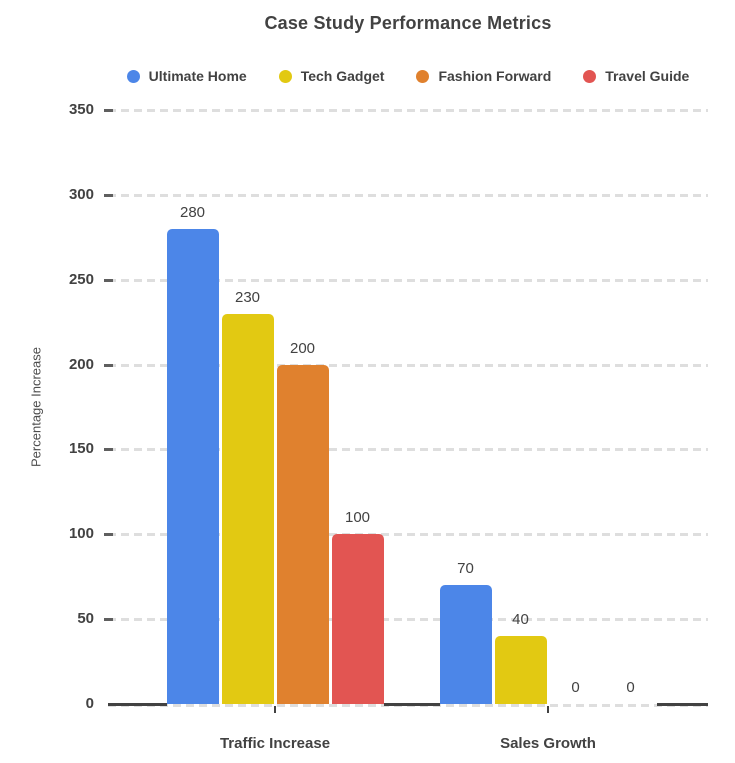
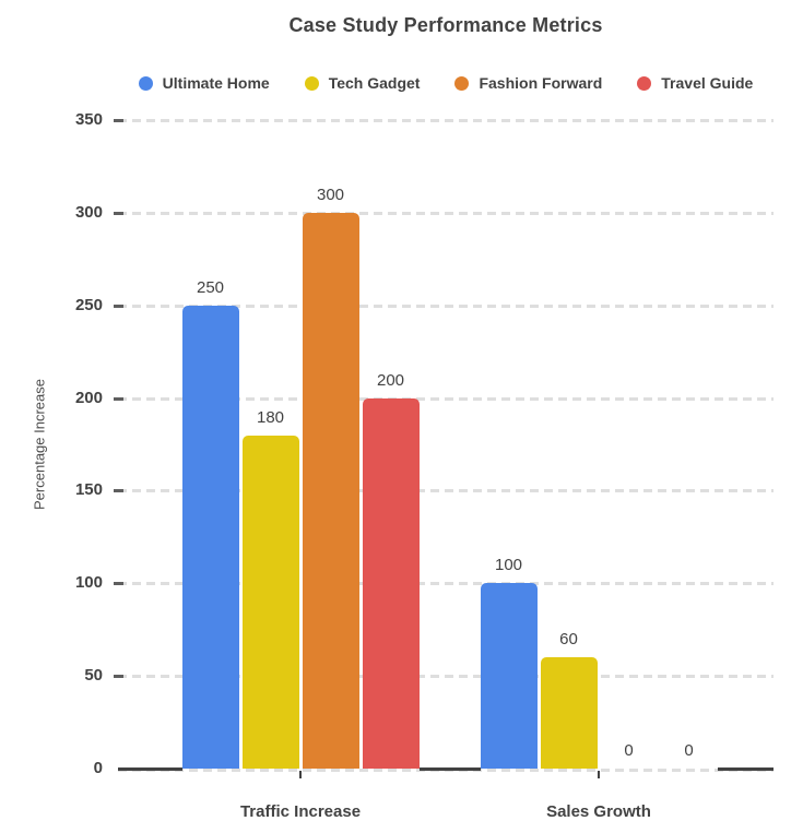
Ultimate Home/Traffic Increase: 280 -> 250
Tech Gadget/Traffic Increase: 230 -> 180
Fashion Forward/Traffic Increase: 200 -> 300
Travel Guide/Traffic Increase: 100 -> 200
Ultimate Home/Sales Growth: 70 -> 100
Tech Gadget/Sales Growth: 40 -> 60
